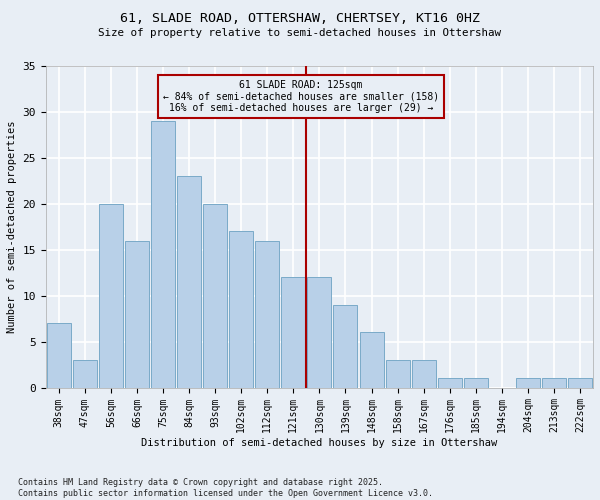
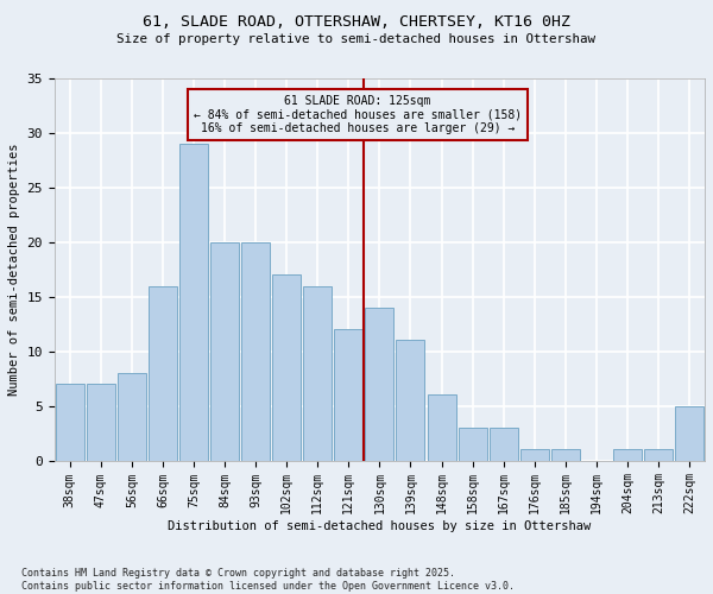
47sqm: 3 -> 7
56sqm: 20 -> 8
84sqm: 23 -> 20
130sqm: 12 -> 14
139sqm: 9 -> 11
222sqm: 1 -> 5
